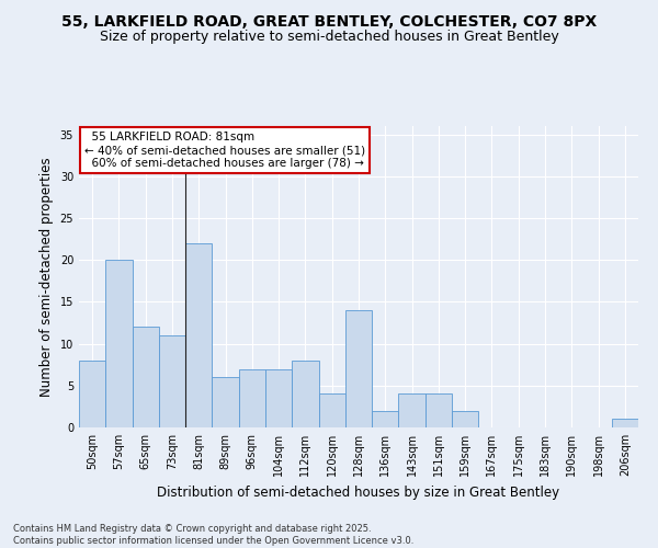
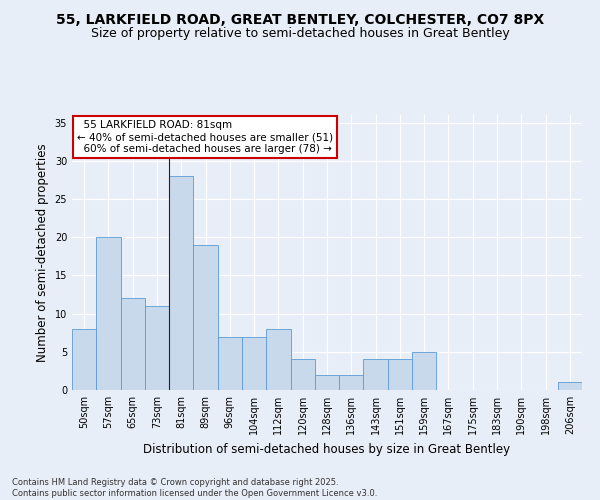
81sqm: 22 -> 28
89sqm: 6 -> 19
128sqm: 14 -> 2
159sqm: 2 -> 5
